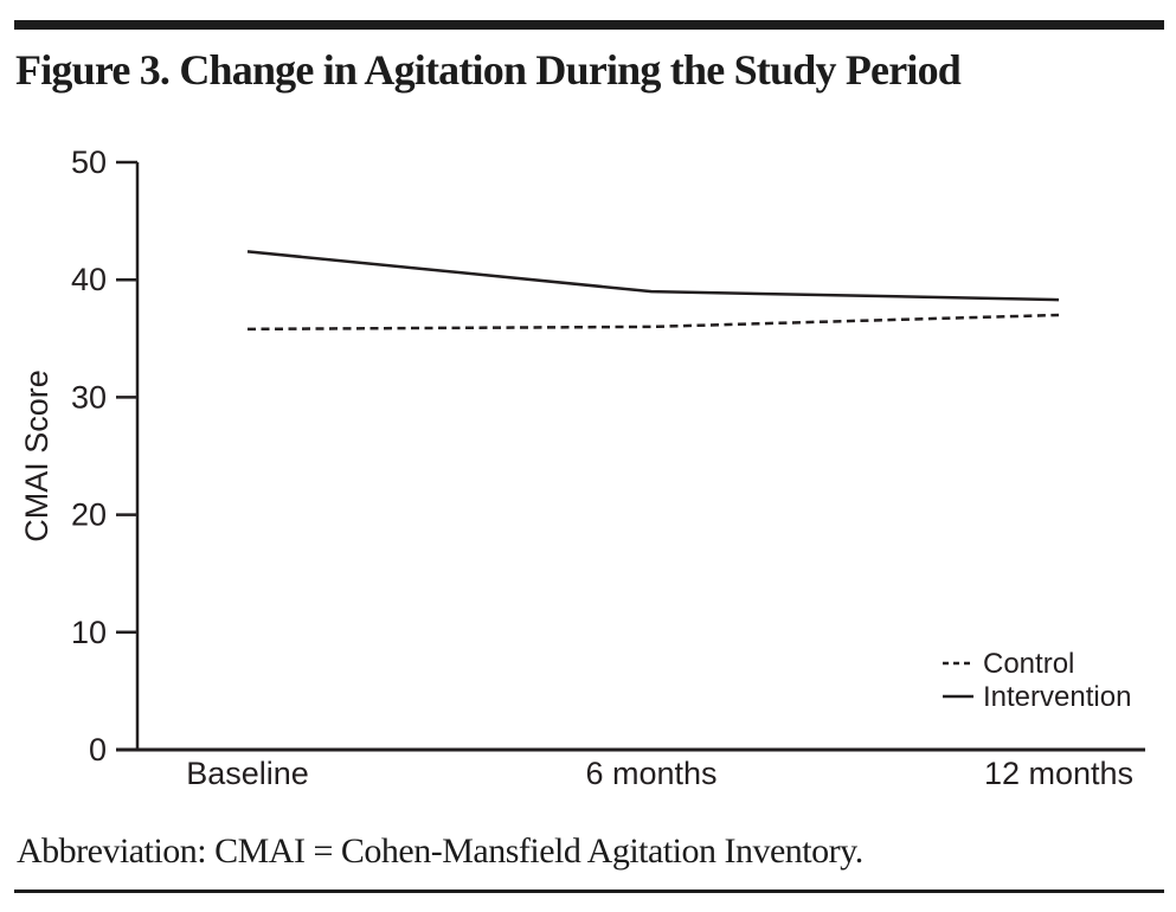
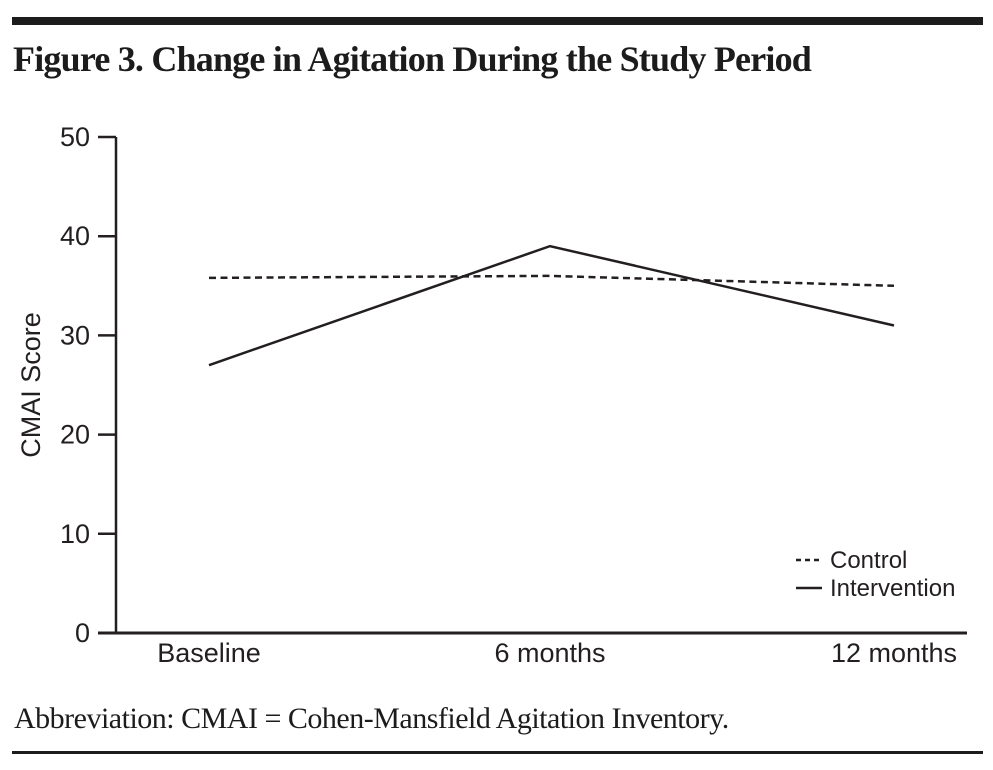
Intervention/Baseline: 42 -> 27
Control/12 months: 37 -> 35
Intervention/12 months: 38 -> 31
